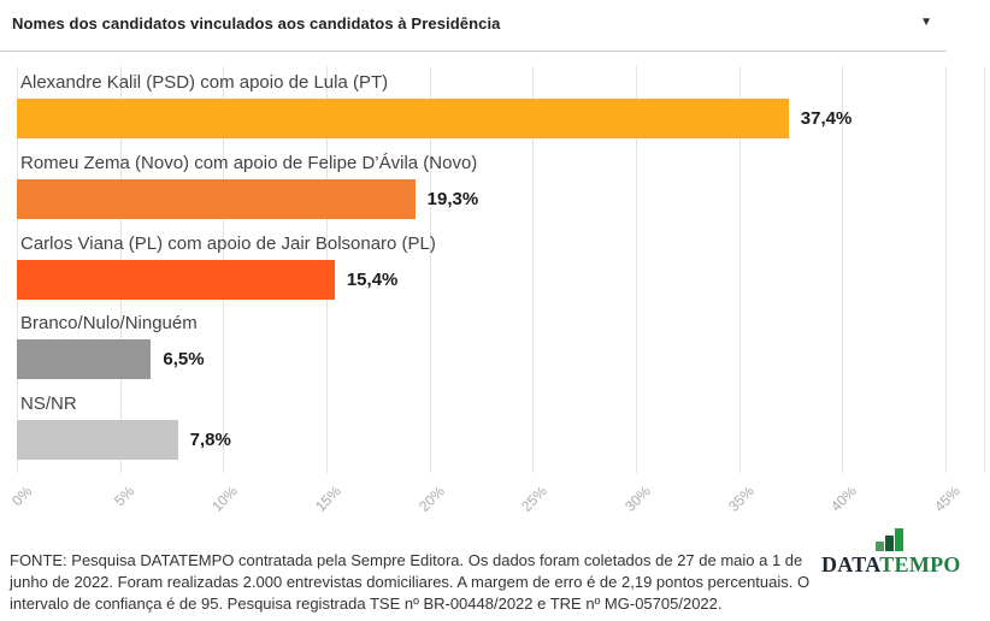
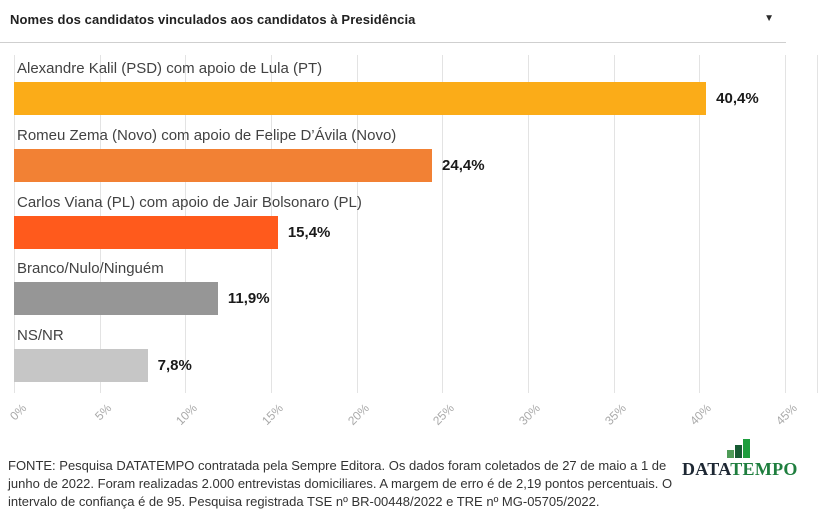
Alexandre Kalil (PSD) com apoio de Lula (PT): 37,4% -> 40,4%
Romeu Zema (Novo) com apoio de Felipe D’Ávila (Novo): 19,3% -> 24,4%
Branco/Nulo/Ninguém: 6,5% -> 11,9%
